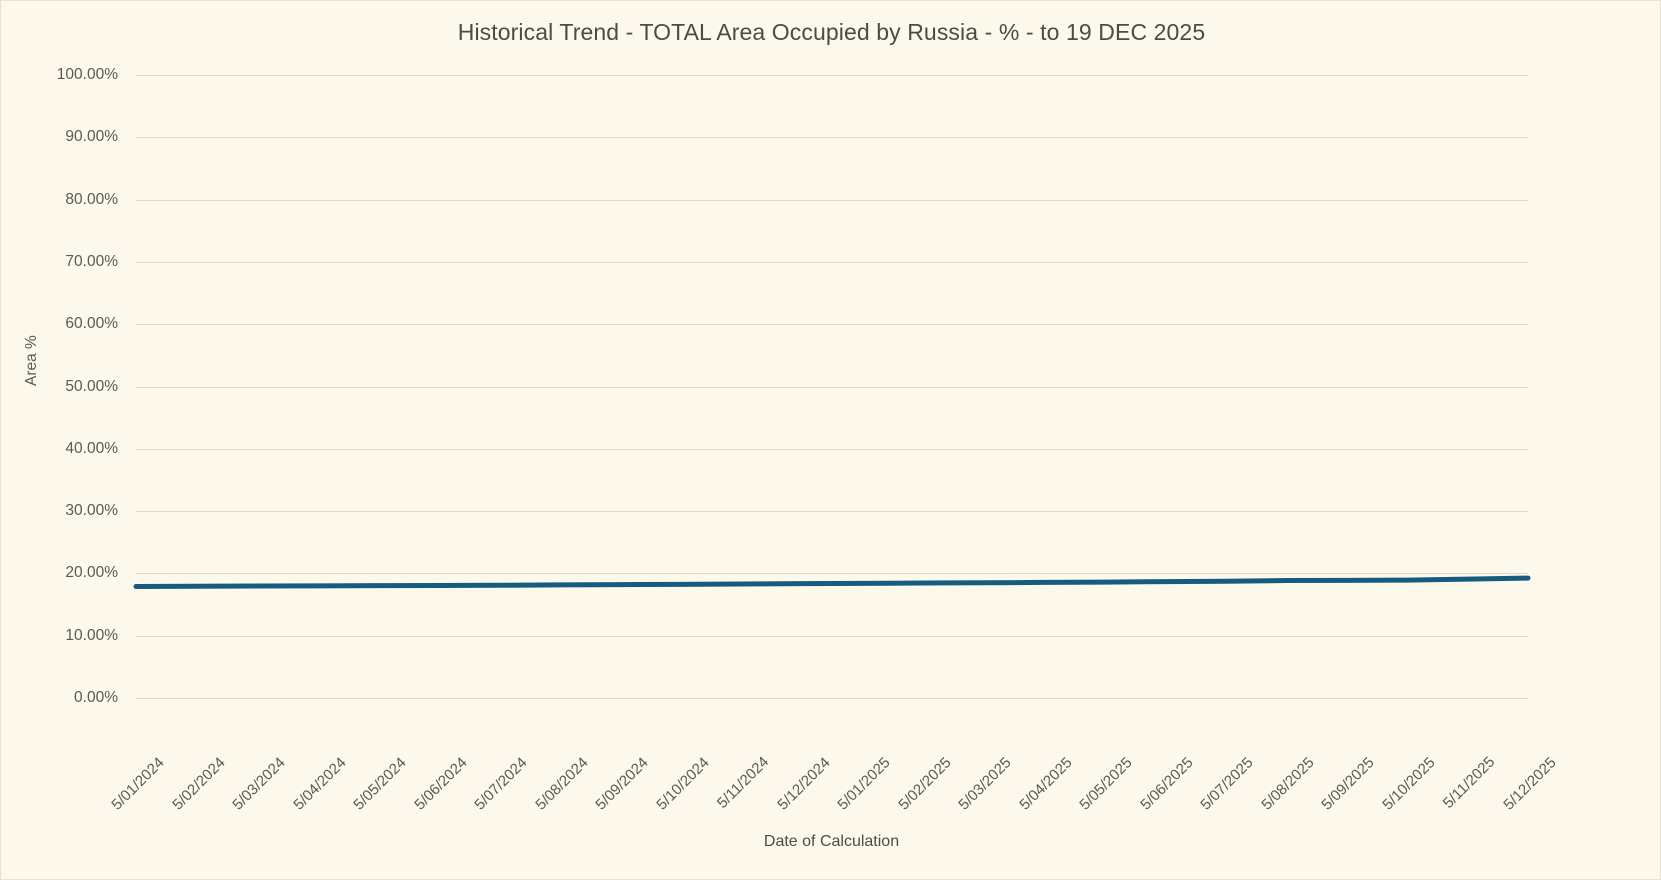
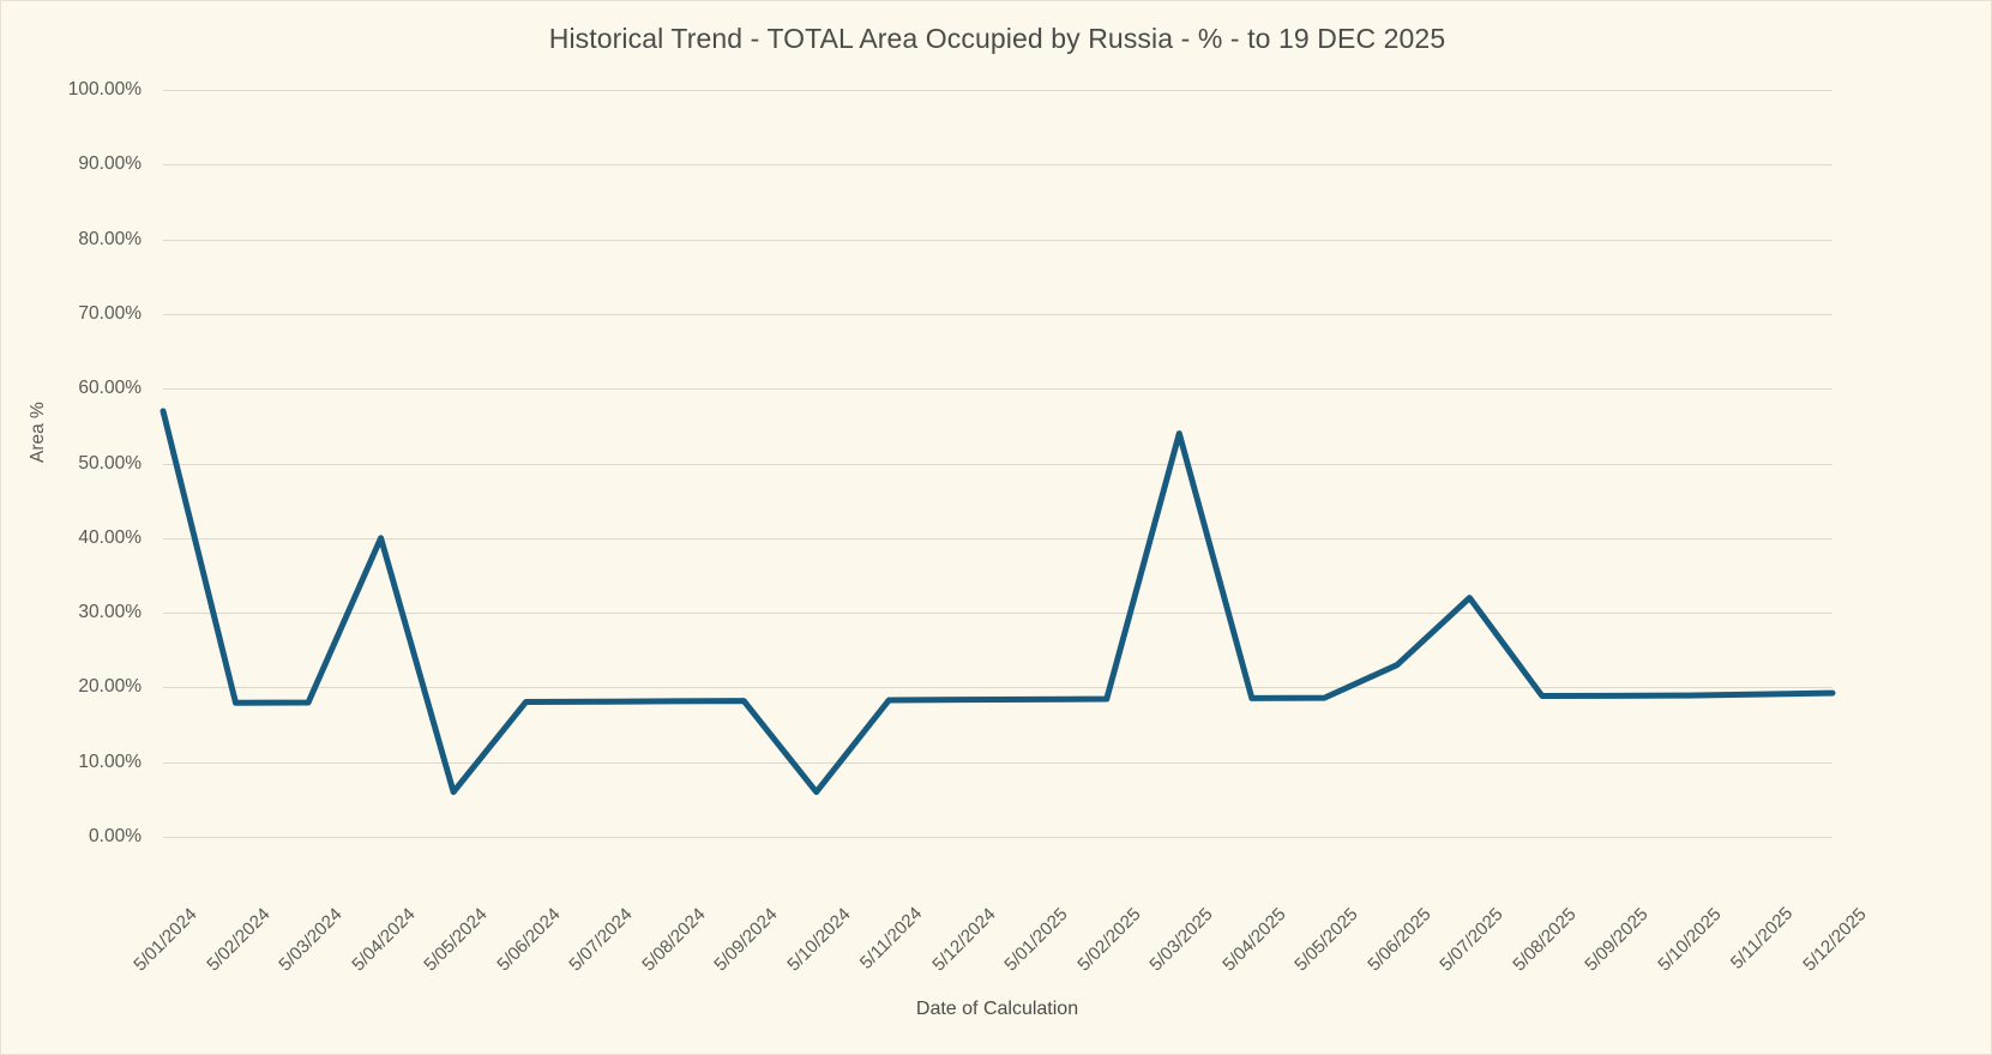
5/01/2024: 18% -> 57%
5/04/2024: 18% -> 40%
5/05/2024: 18% -> 6%
5/10/2024: 18% -> 6%
5/03/2025: 18% -> 54%
5/06/2025: 19% -> 23%
5/07/2025: 19% -> 32%
